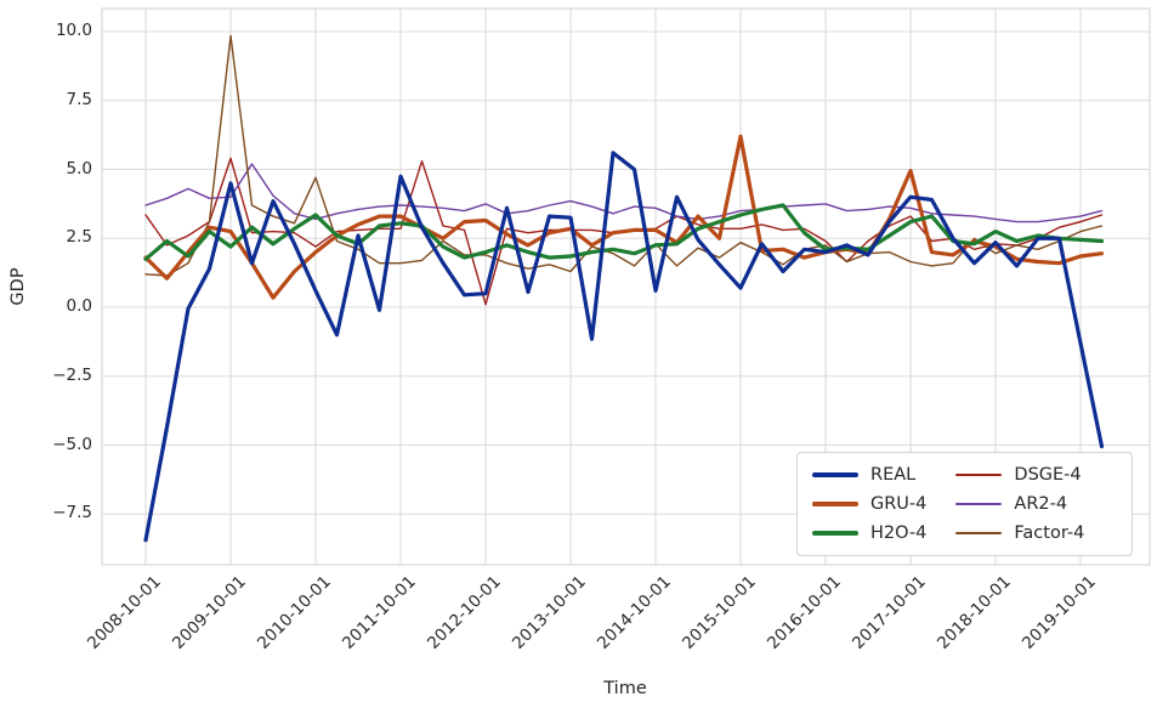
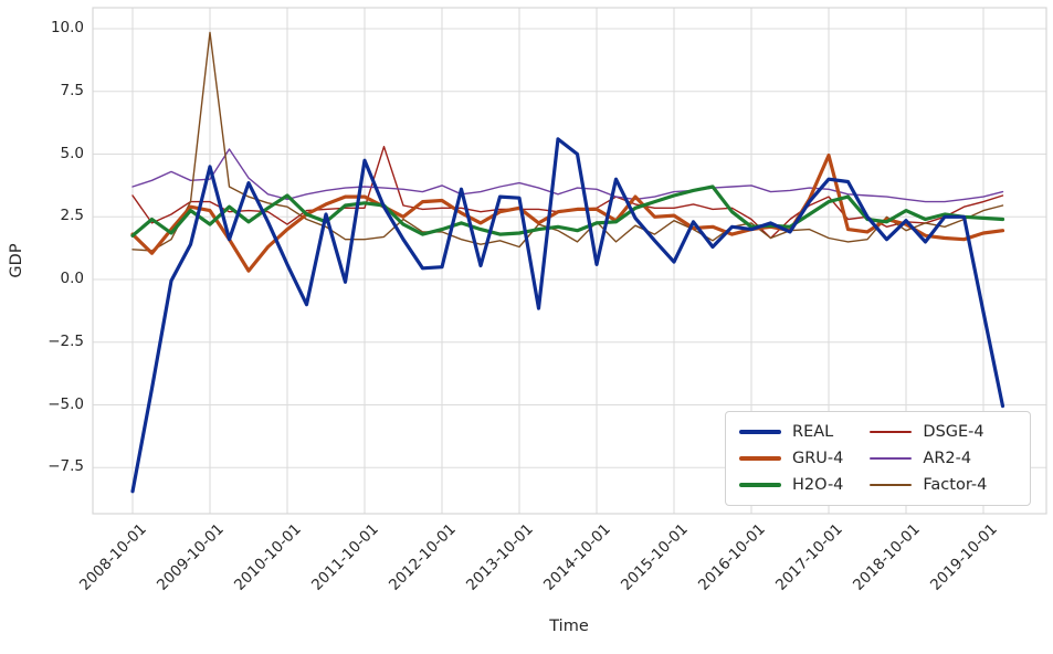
DSGE-4/2009-10-01: 5.4 -> 3.1
Factor-4/2010-10-01: 4.7 -> 2.9
DSGE-4/2012-10-01: 0.1 -> 2.9
GRU-4/2015-10-01: 6.2 -> 2.5
